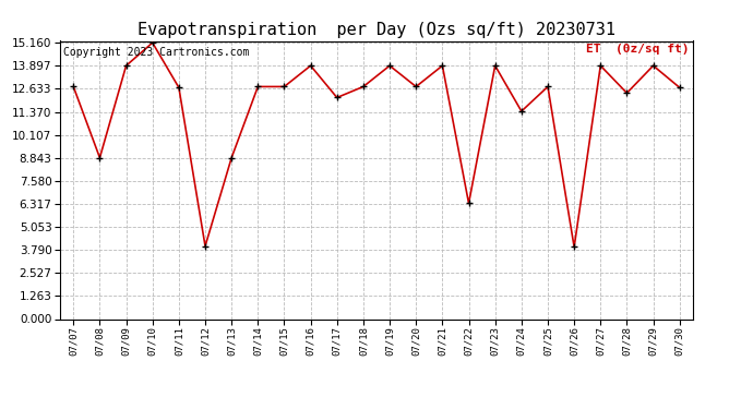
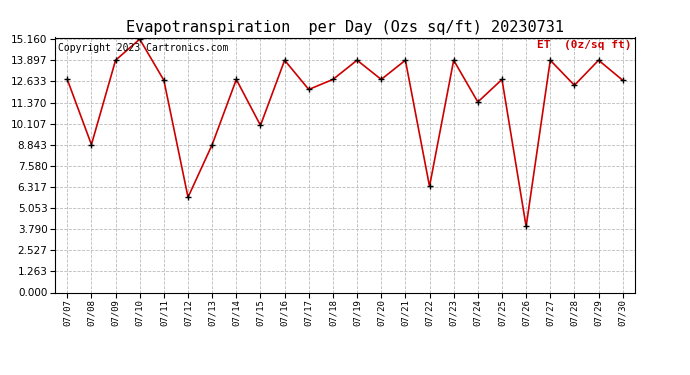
07/12: 4.0 -> 5.7
07/15: 12.8 -> 10.0
